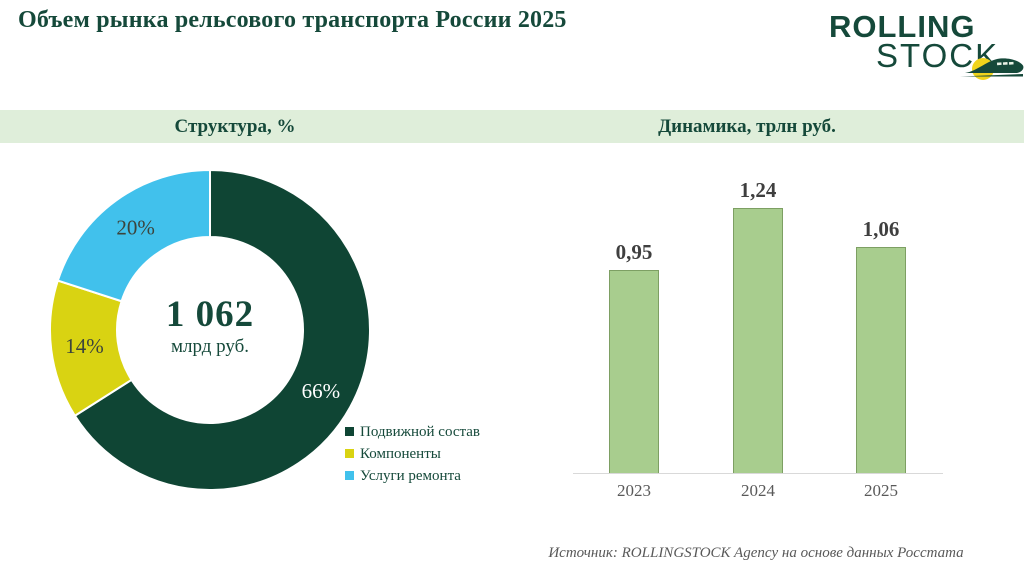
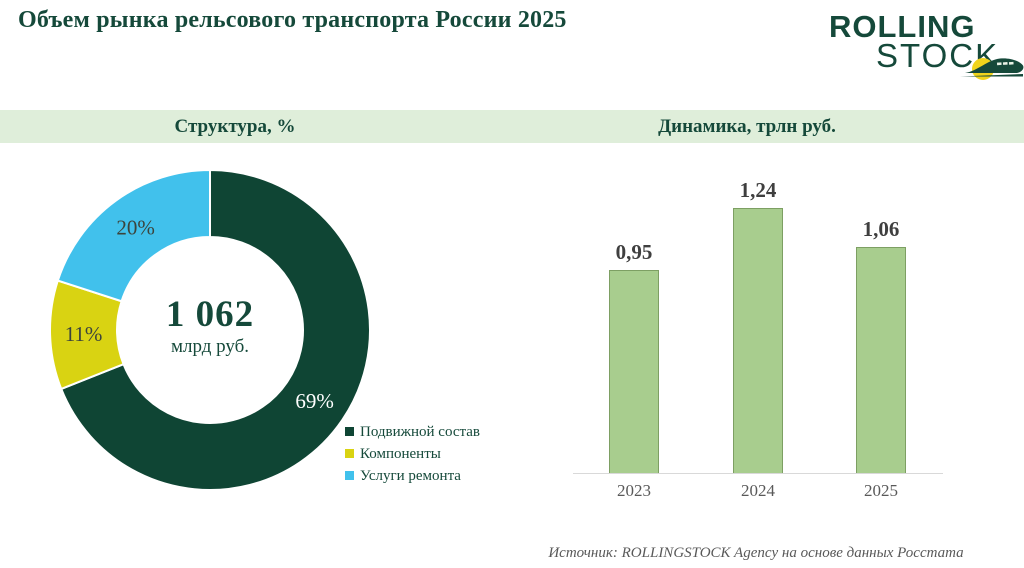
Структура, %/Подвижной состав: 66% -> 69%
Структура, %/Компоненты: 14% -> 11%
